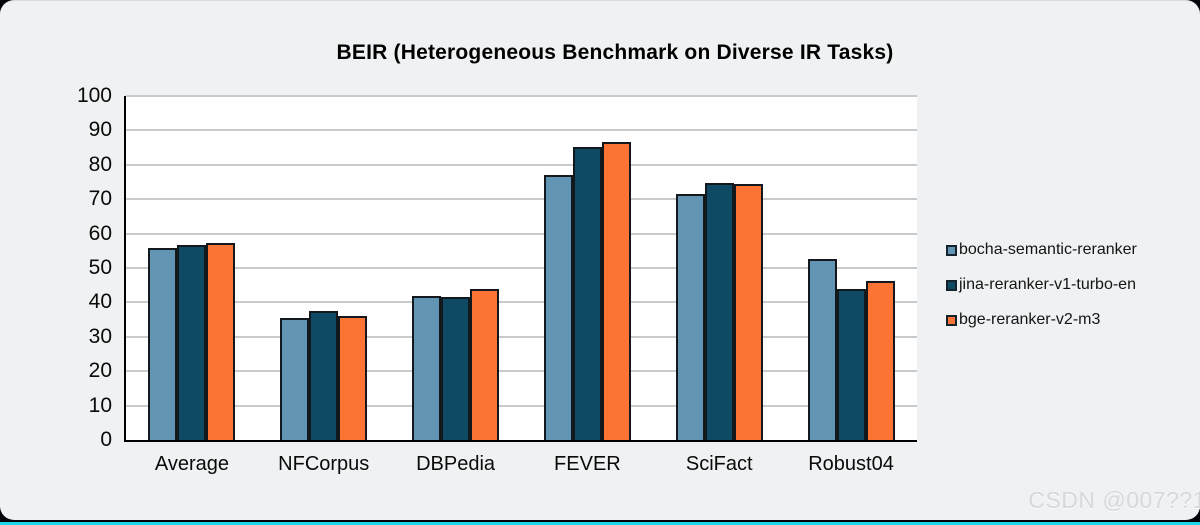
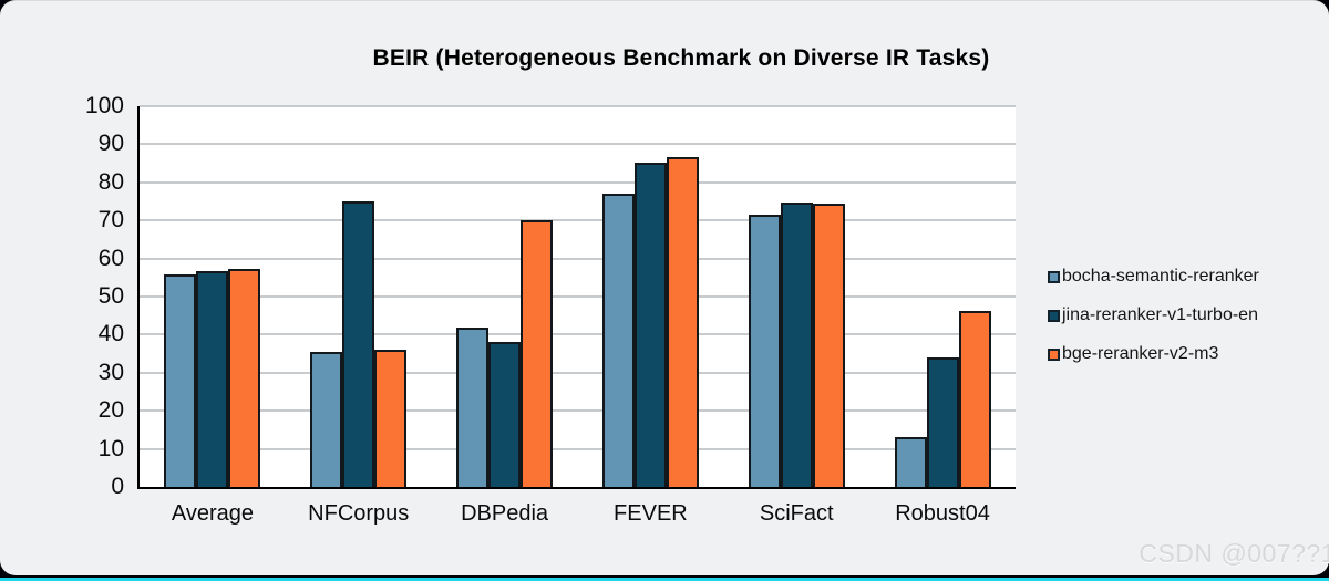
jina-reranker-v1-turbo-en/NFCorpus: 37 -> 75
jina-reranker-v1-turbo-en/DBPedia: 42 -> 38
bge-reranker-v2-m3/DBPedia: 44 -> 70
bocha-semantic-reranker/Robust04: 52 -> 13
jina-reranker-v1-turbo-en/Robust04: 44 -> 34
